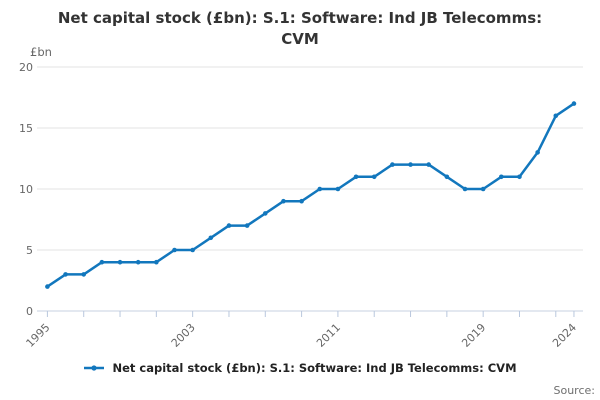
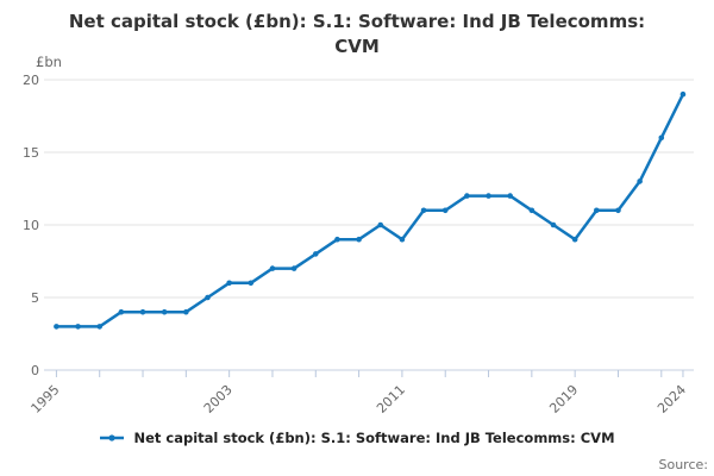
1995: 2 -> 3
2003: 5 -> 6
2011: 10 -> 9
2019: 10 -> 9
2024: 17 -> 19
